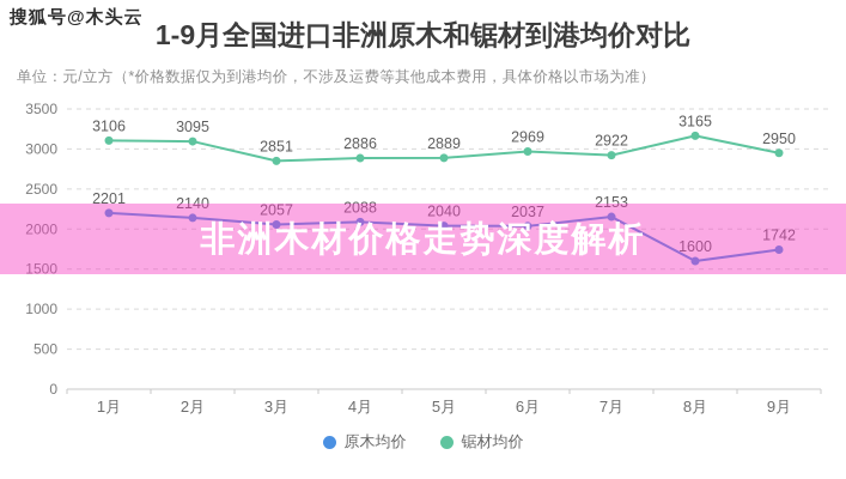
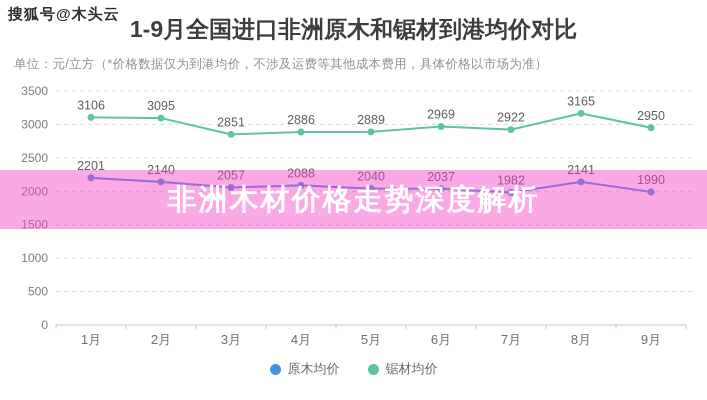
原木均价/7月: 2153 -> 1982
原木均价/8月: 1600 -> 2141
原木均价/9月: 1742 -> 1990
